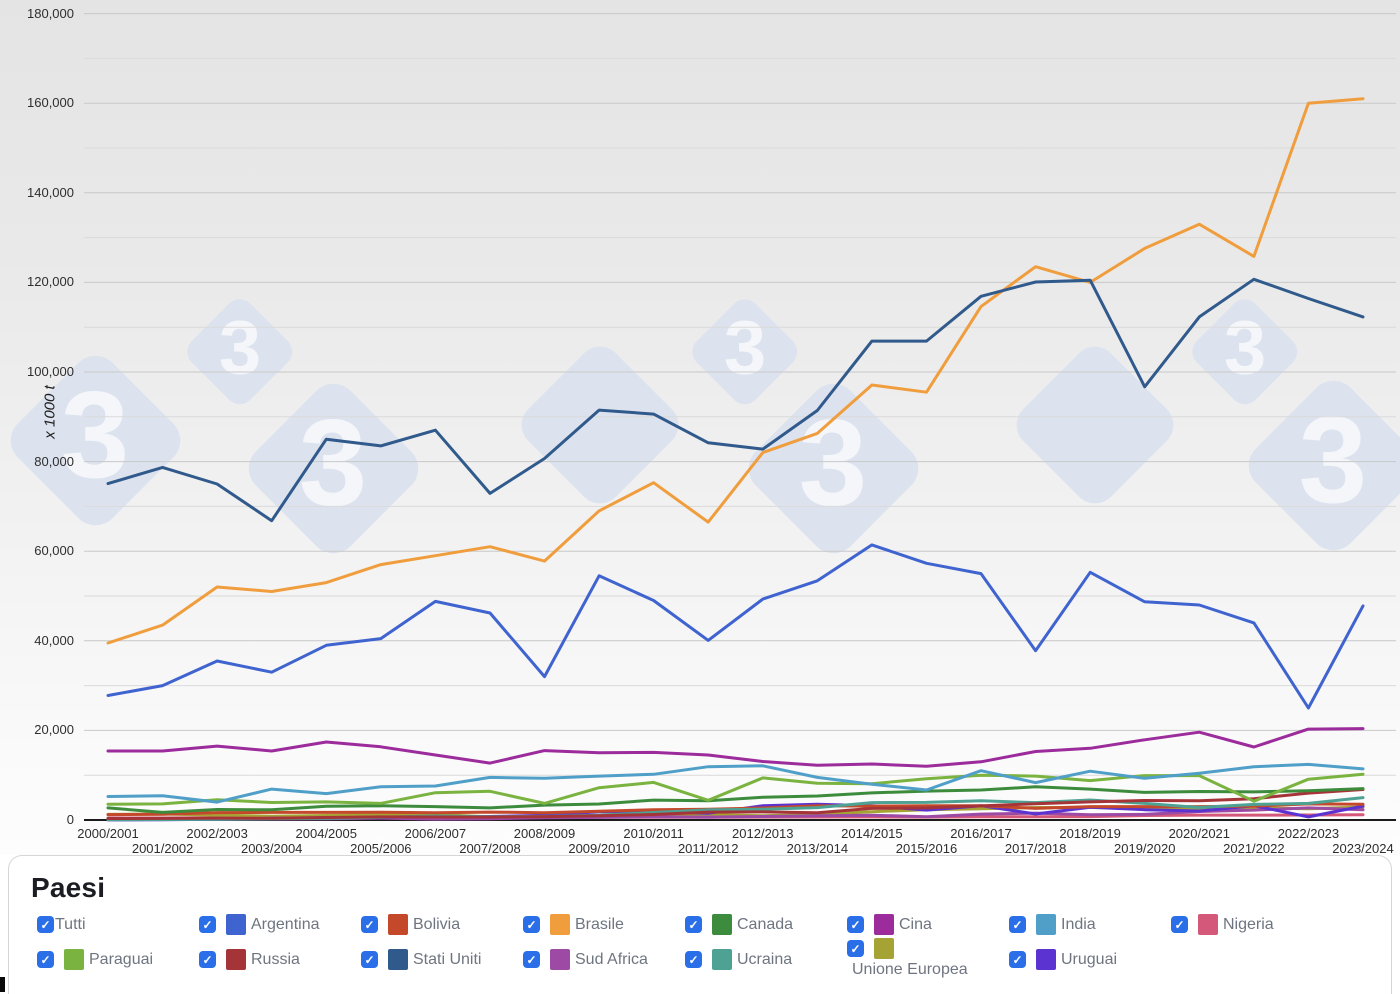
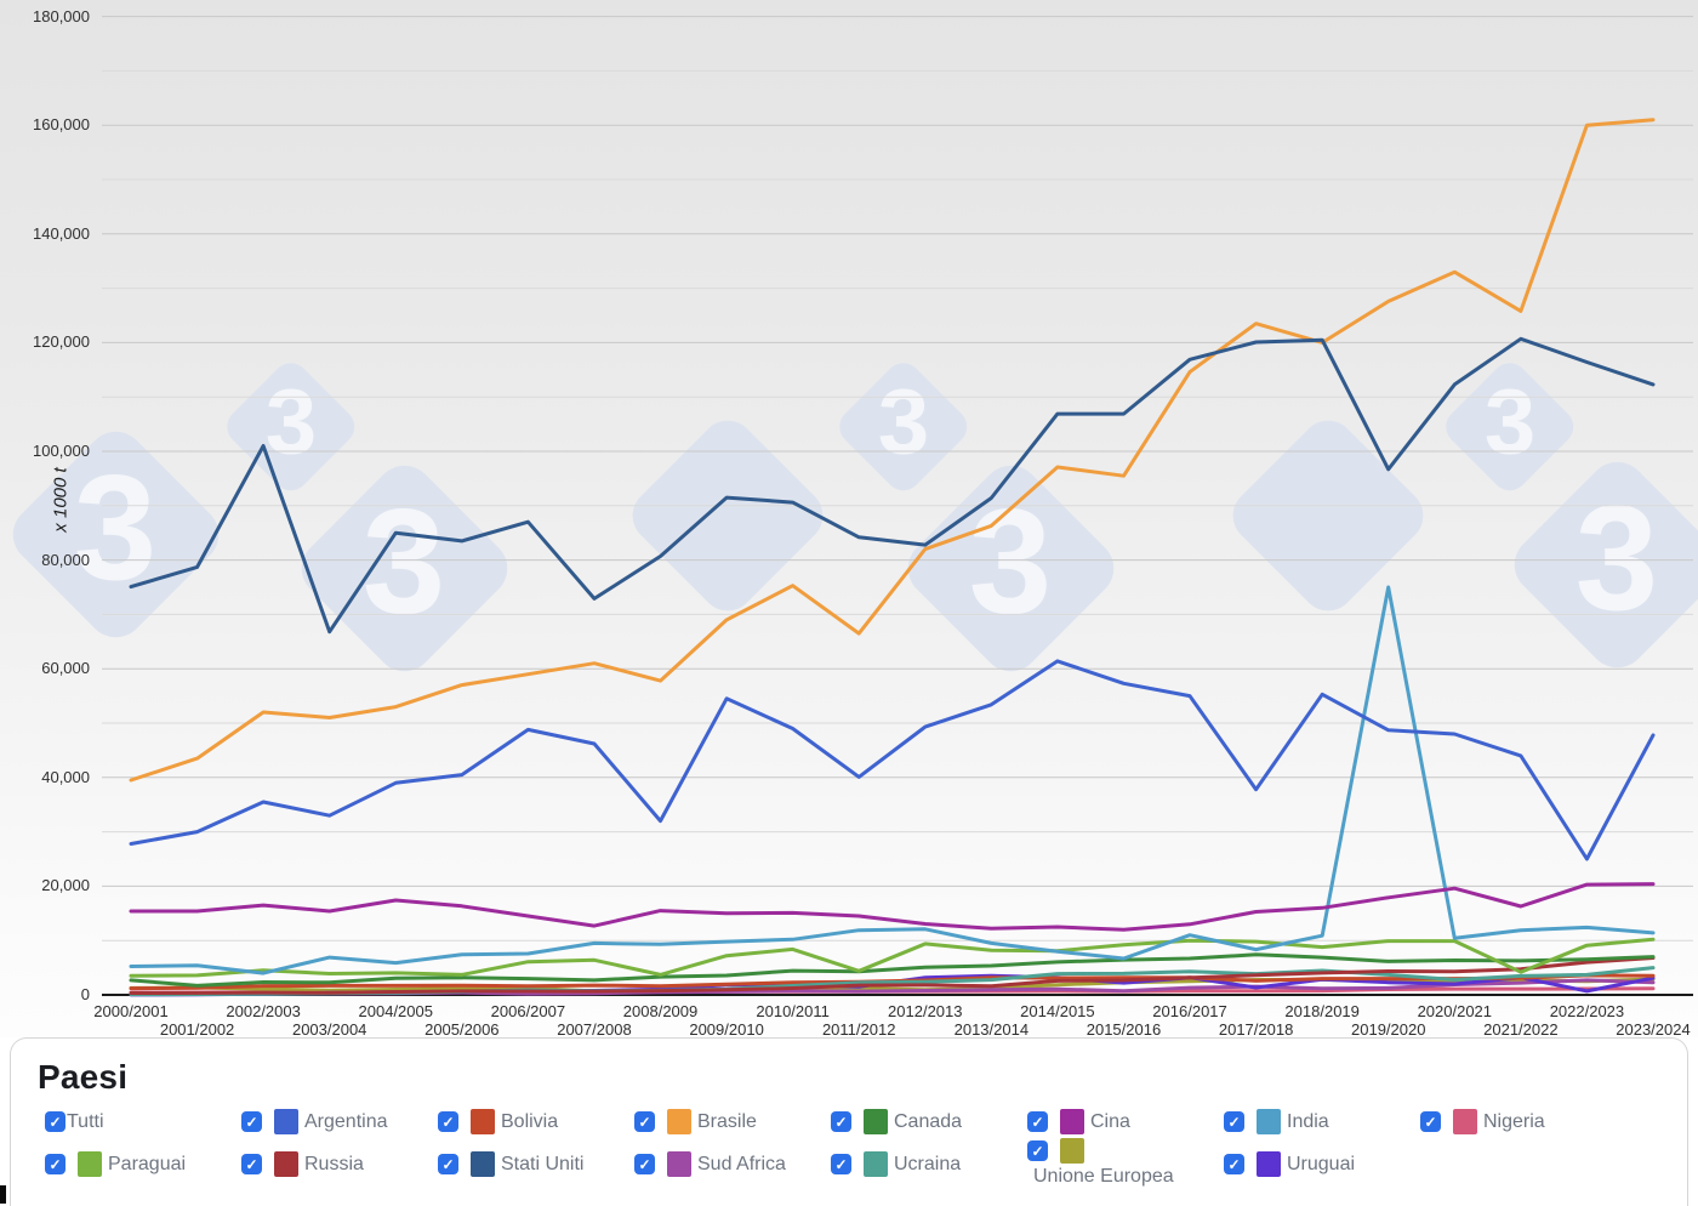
Stati Uniti/2002/2003: 75000 -> 101000
India/2019/2020: 9000 -> 75000
